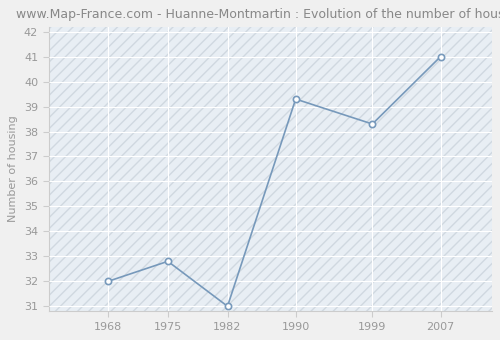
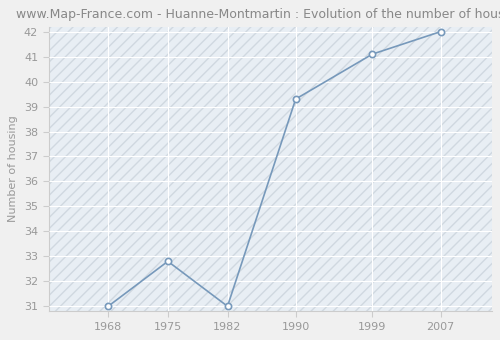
1968: 32.0 -> 31.0
1999: 38.3 -> 41.1
2007: 41.0 -> 42.0
